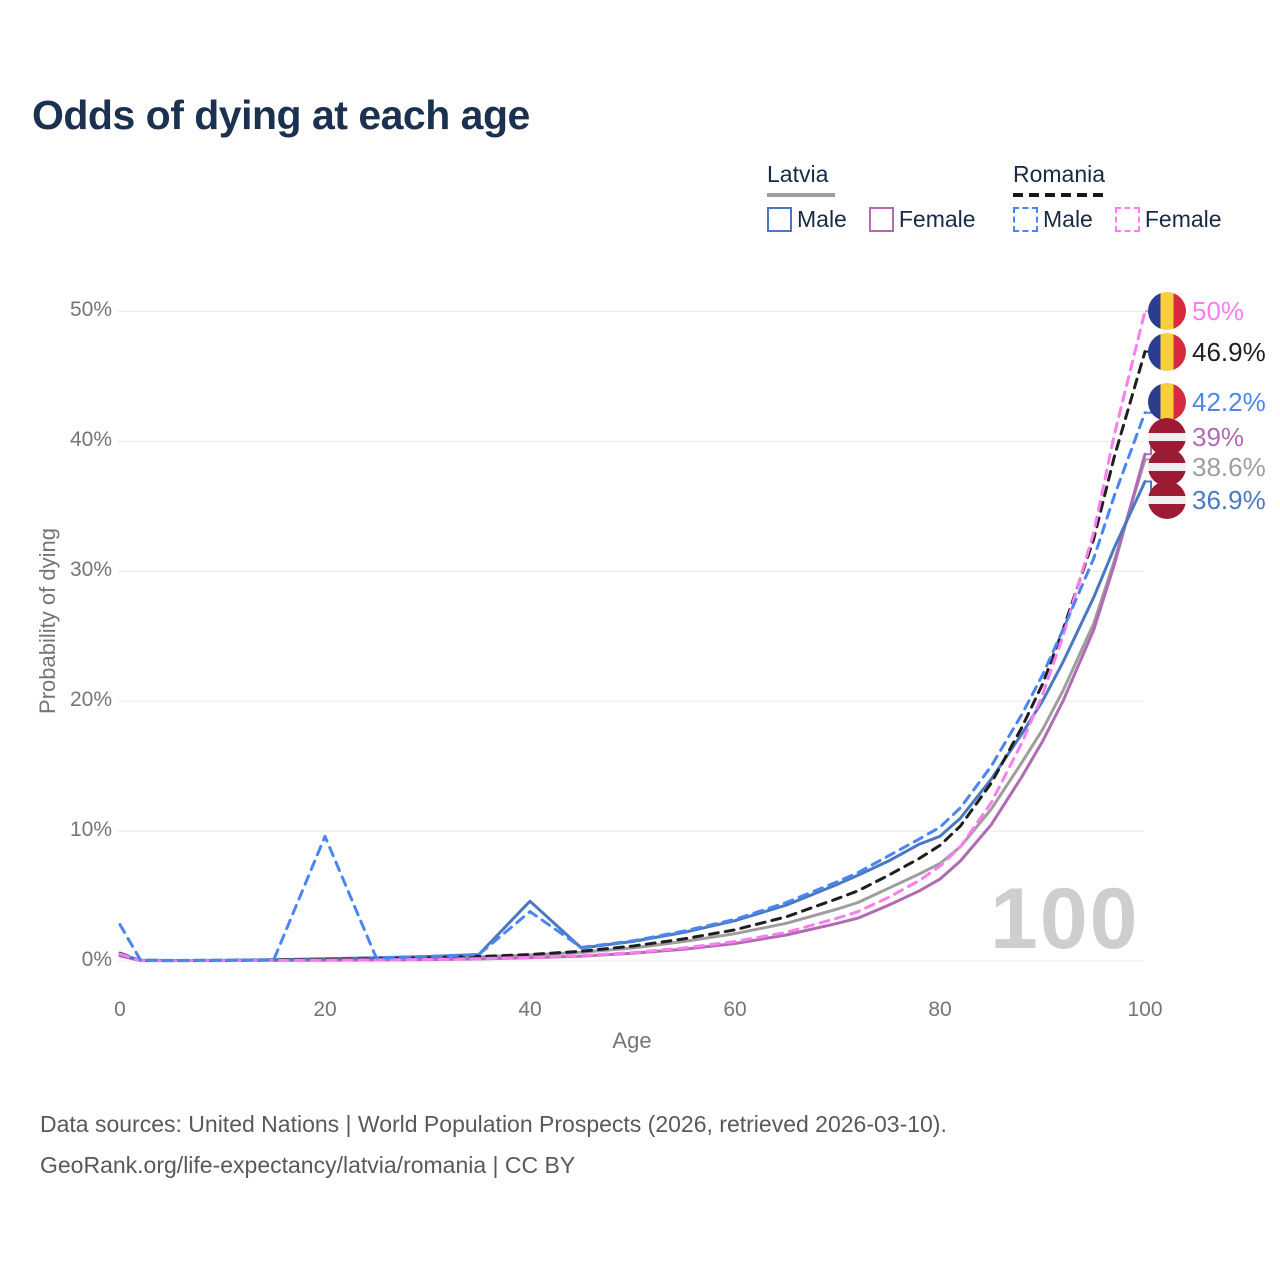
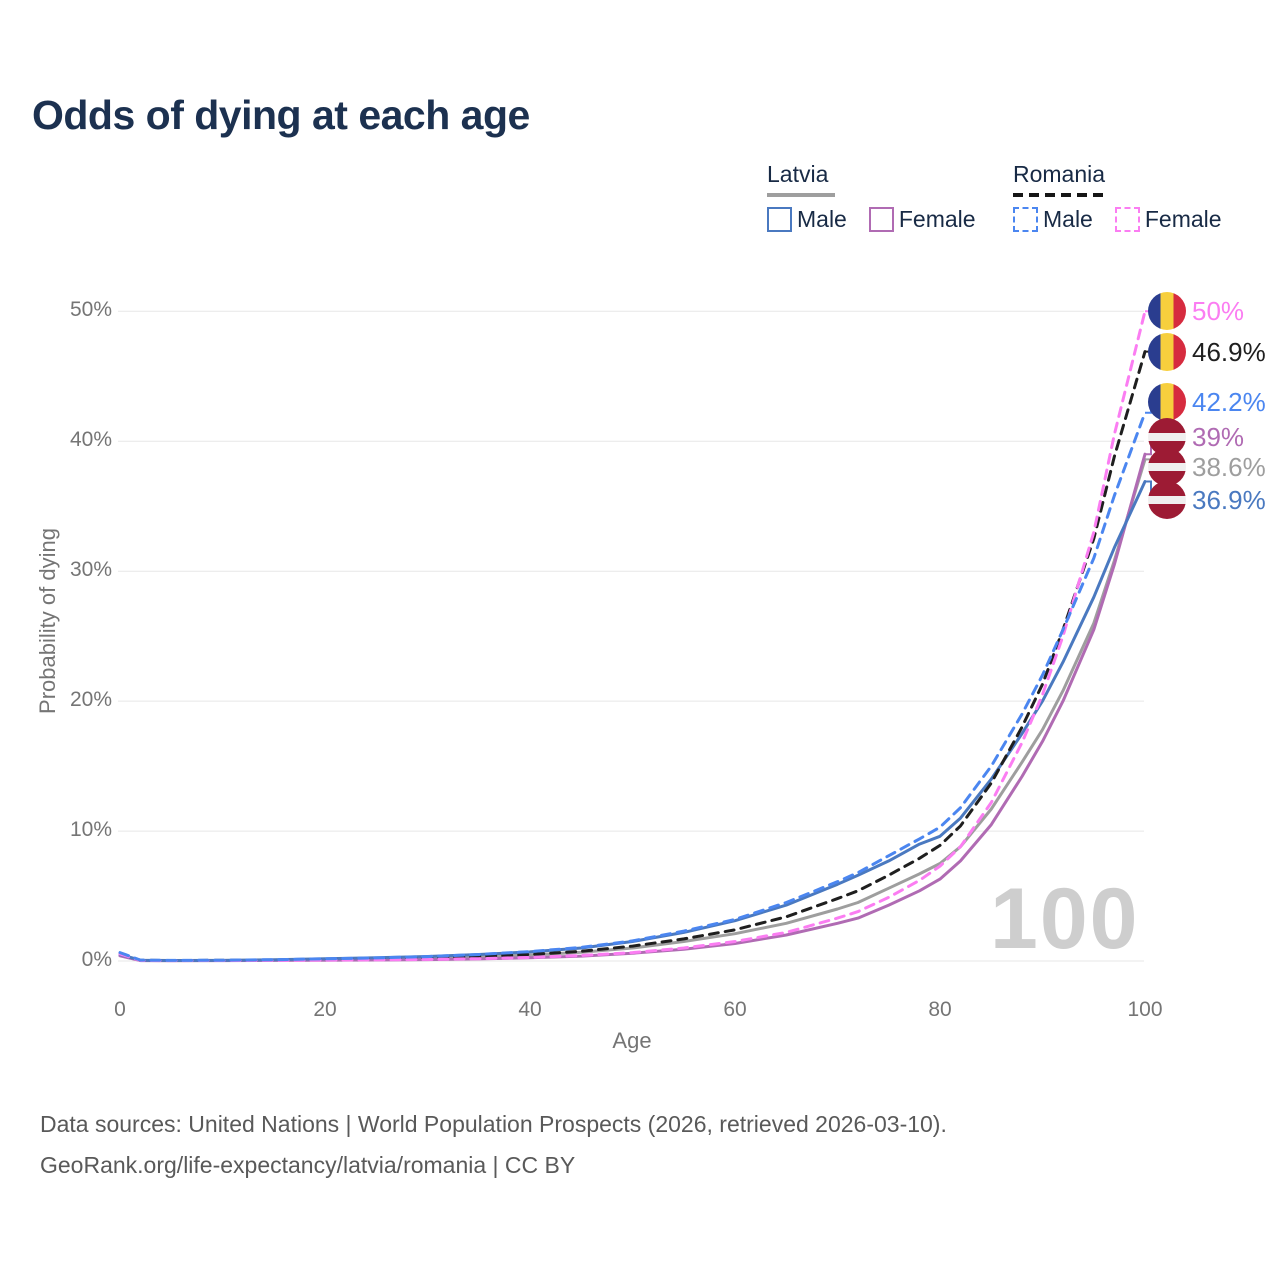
Romania Male/0: 2.8% -> 0.7%
Romania Male/20: 9.6% -> 0.2%
Latvia Male/40: 4.6% -> 0.7%
Romania Male/40: 3.8% -> 0.7%
